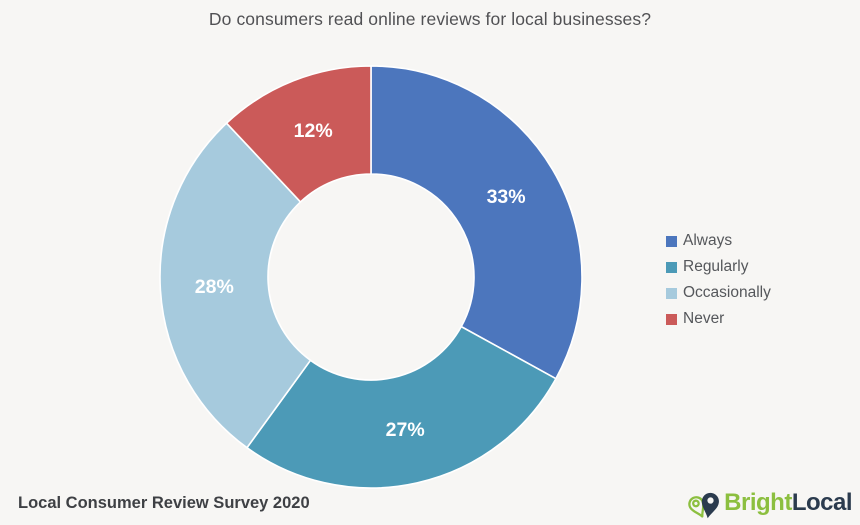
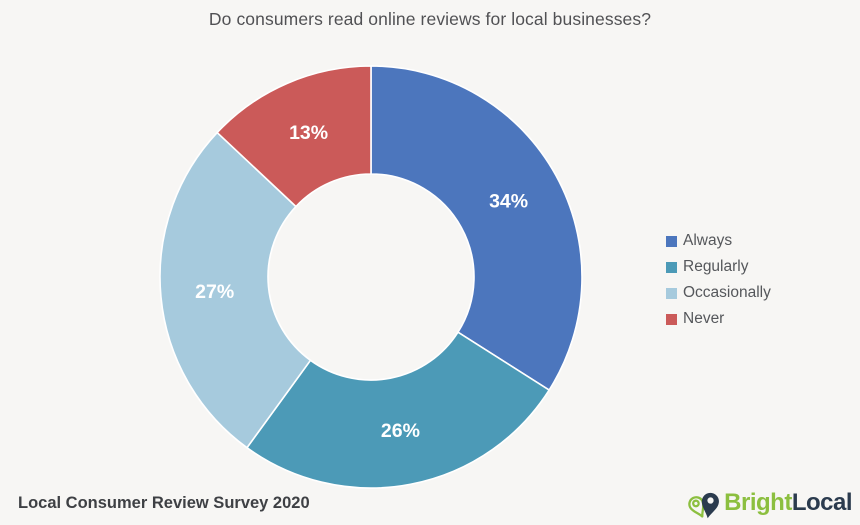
Always: 33% -> 34%
Regularly: 27% -> 26%
Occasionally: 28% -> 27%
Never: 12% -> 13%
